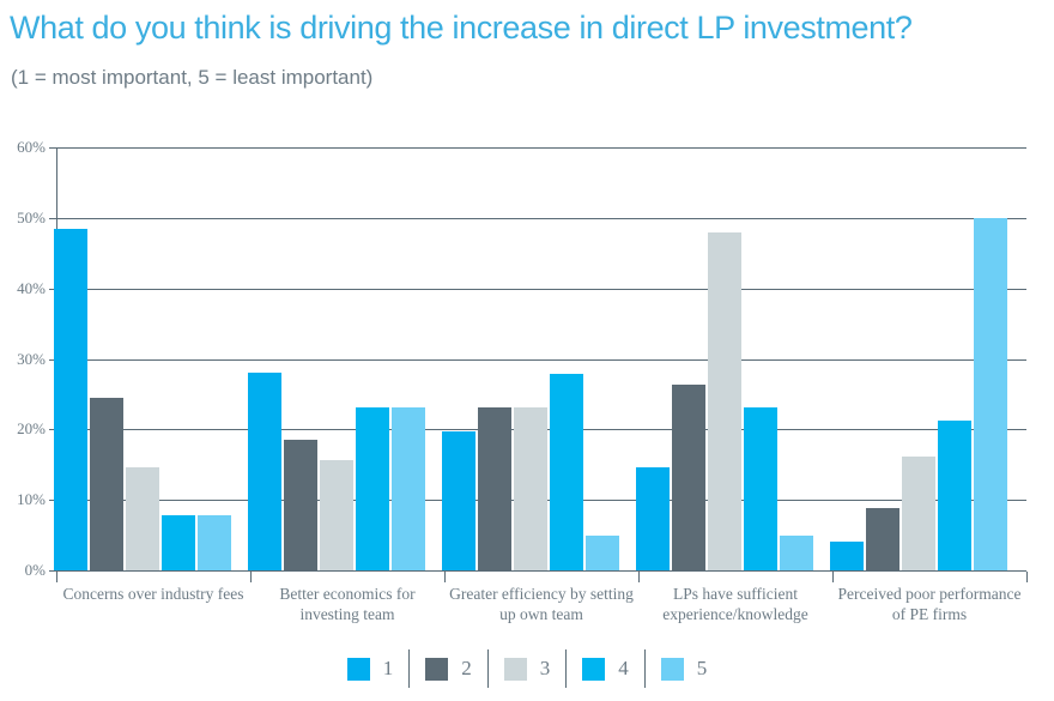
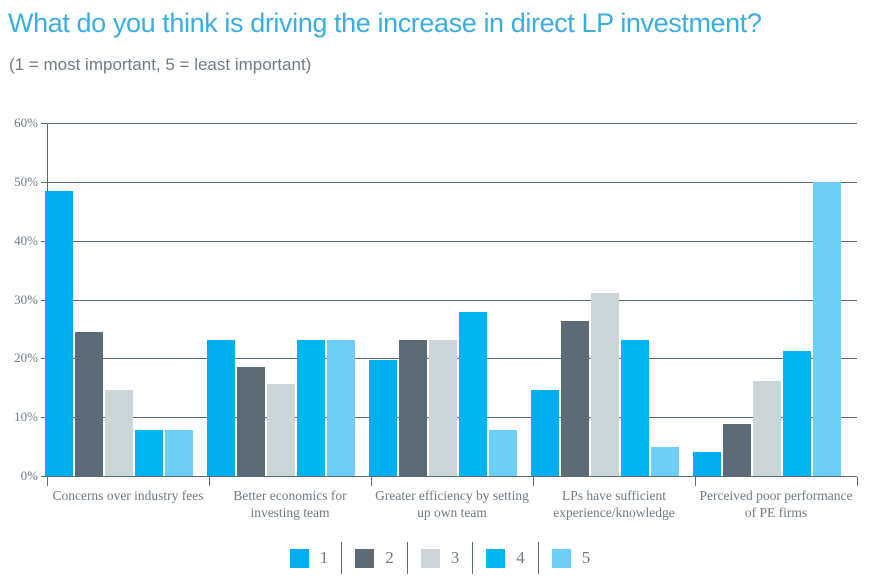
1/Better economics for investing team: 28% -> 23%
5/Greater efficiency by setting up own team: 5% -> 8%
3/LPs have sufficient experience/knowledge: 48% -> 31%
